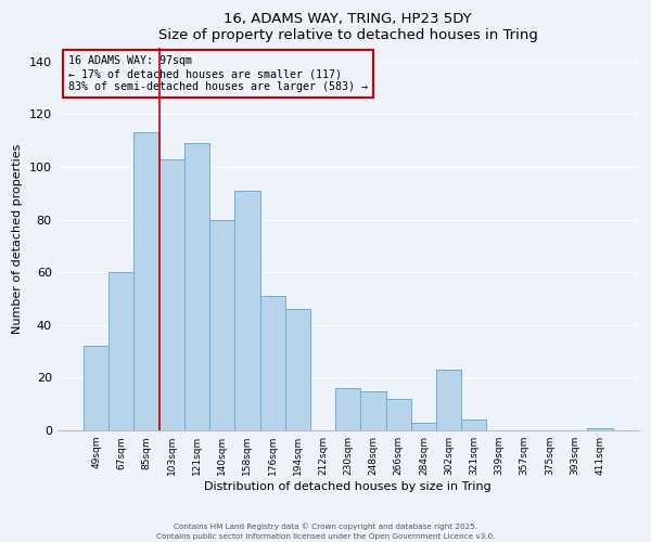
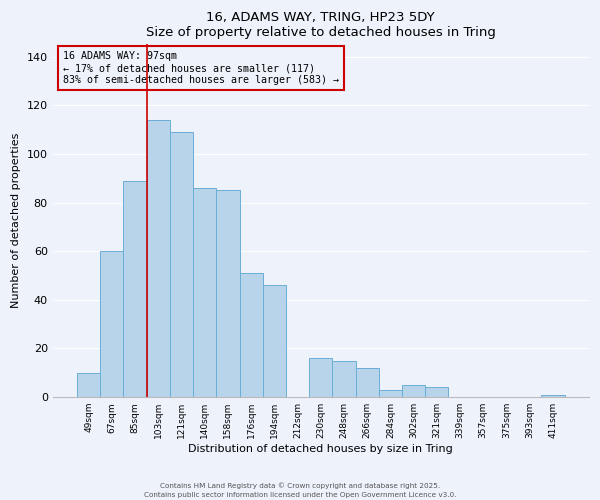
49sqm: 32 -> 10
85sqm: 113 -> 89
103sqm: 103 -> 114
140sqm: 80 -> 86
158sqm: 91 -> 85
302sqm: 23 -> 5
